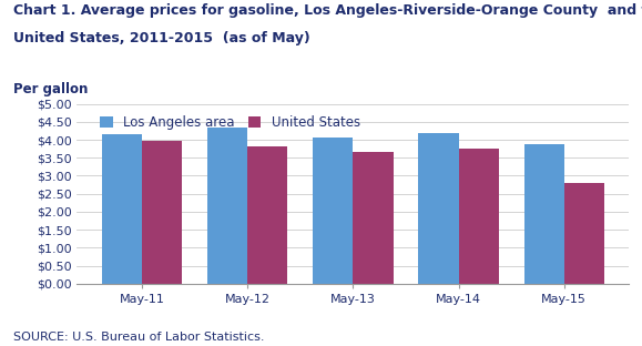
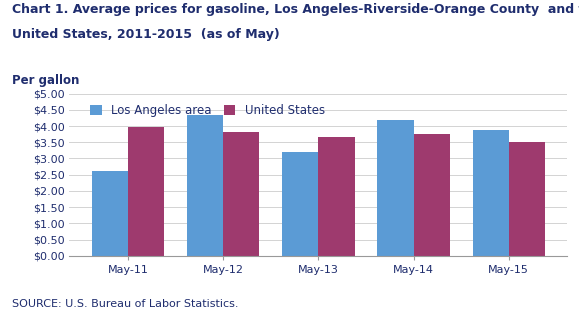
Los Angeles area/May-11: $4.17 -> $2.60
Los Angeles area/May-13: $4.05 -> $3.20
United States/May-15: $2.80 -> $3.50
